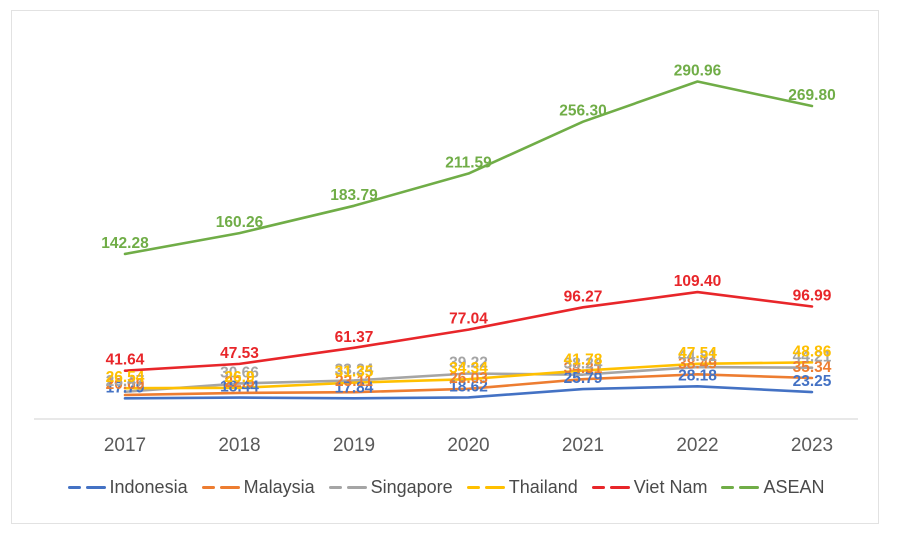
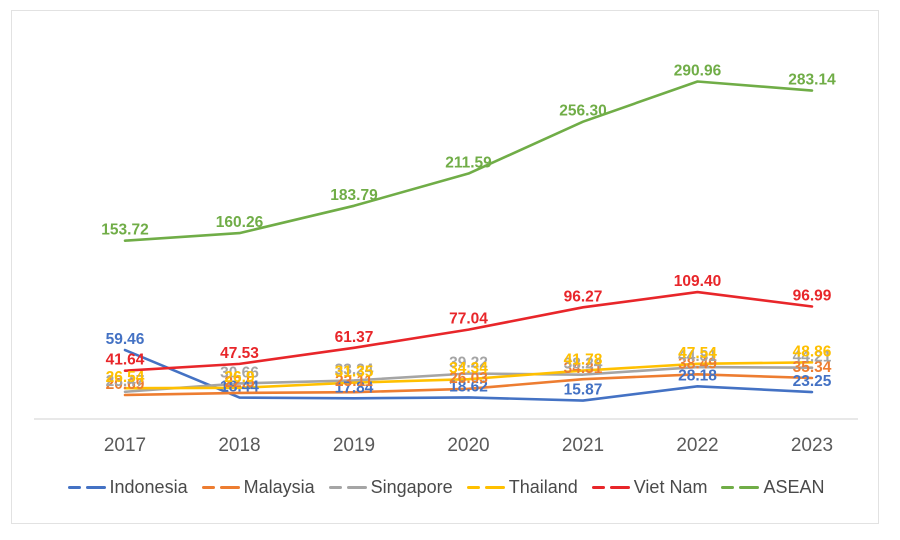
Indonesia/2017: 17.79 -> 59.46
ASEAN/2017: 142.28 -> 153.72
Indonesia/2021: 25.79 -> 15.87
ASEAN/2023: 269.80 -> 283.14
